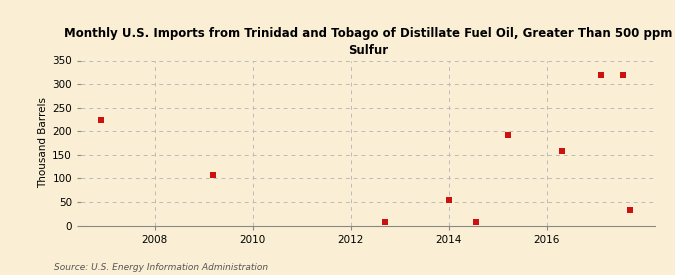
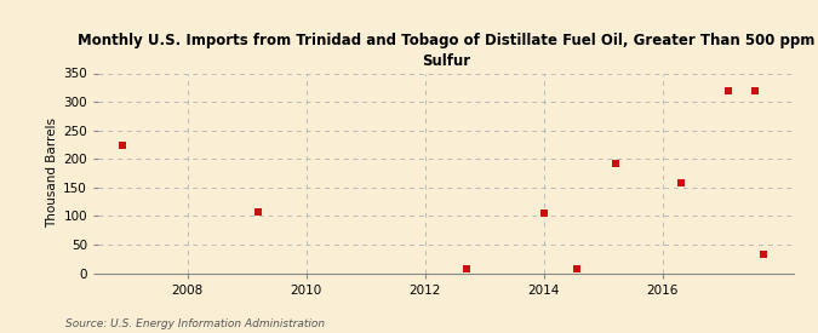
2014: 55 -> 105
